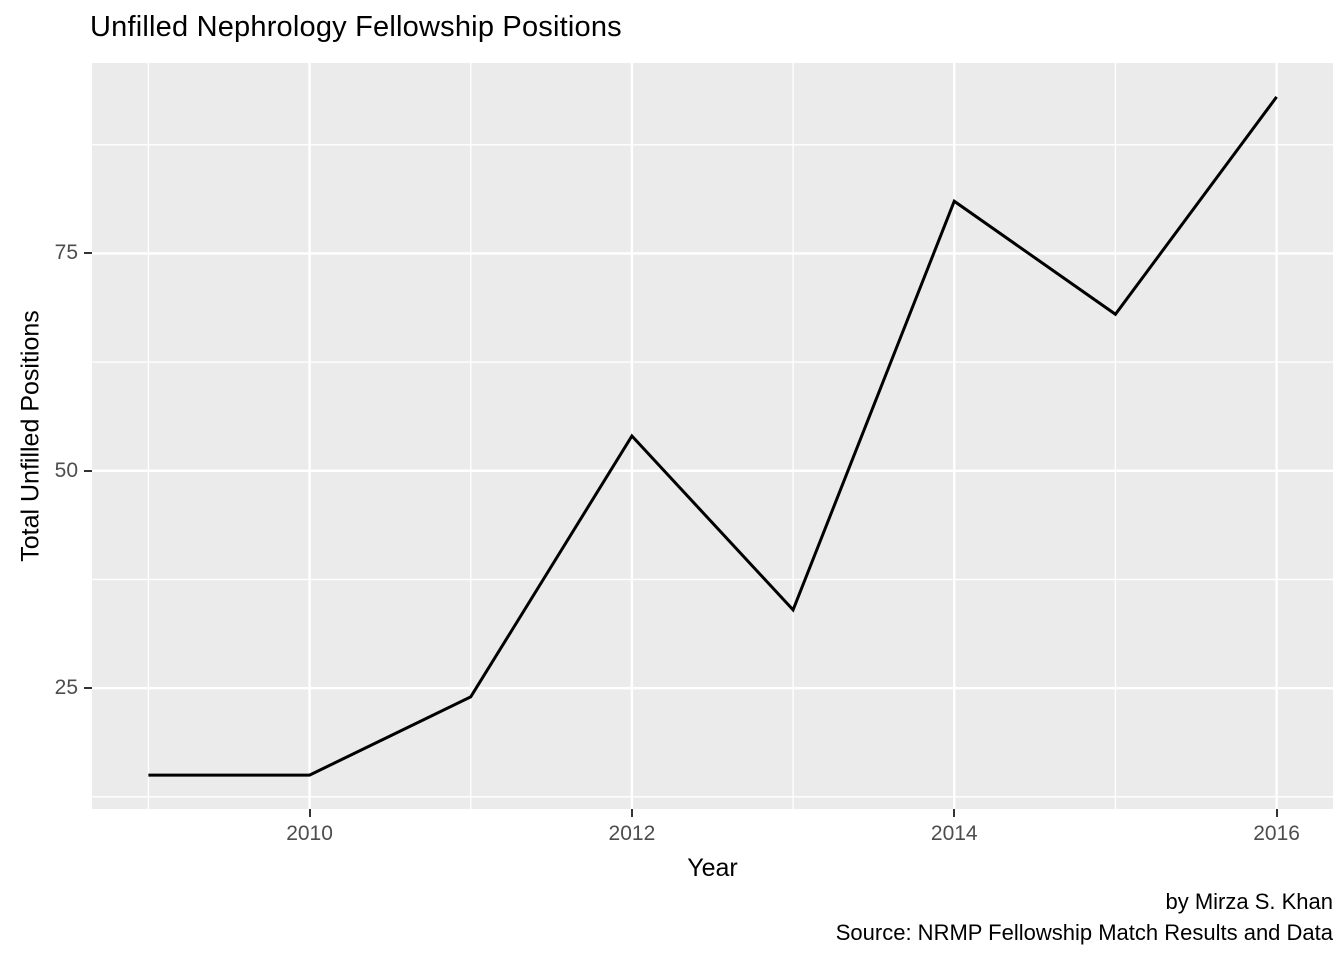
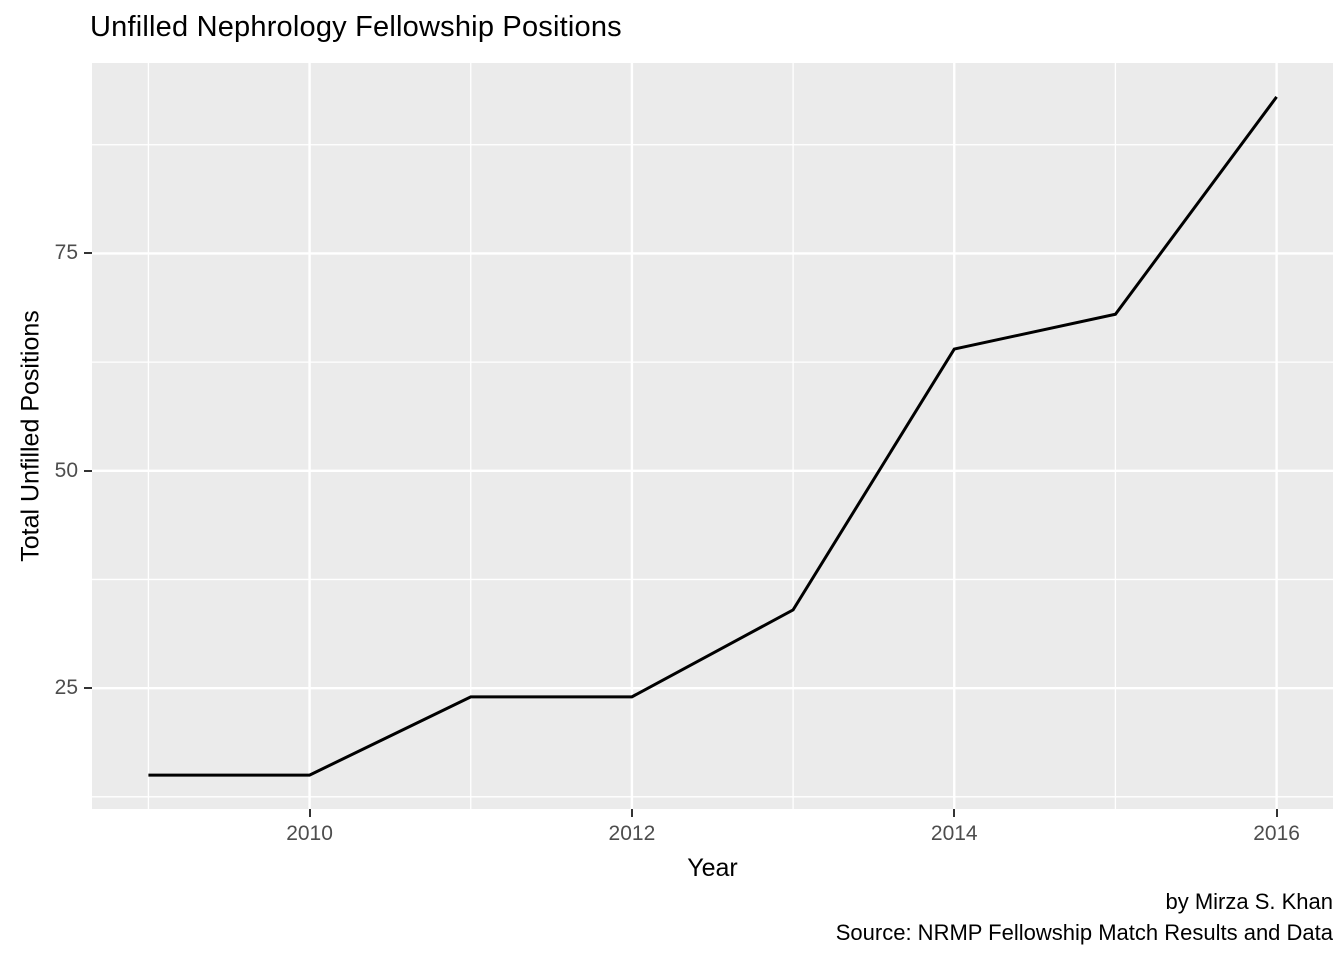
2012: 54 -> 24
2014: 81 -> 64
